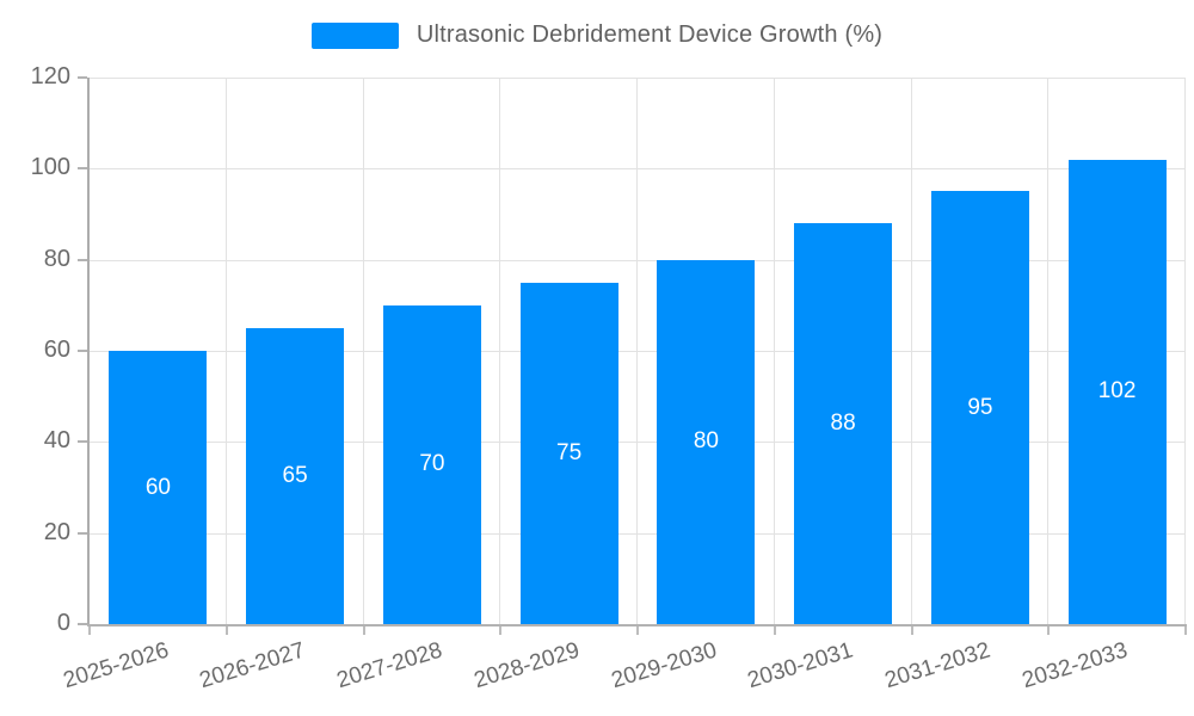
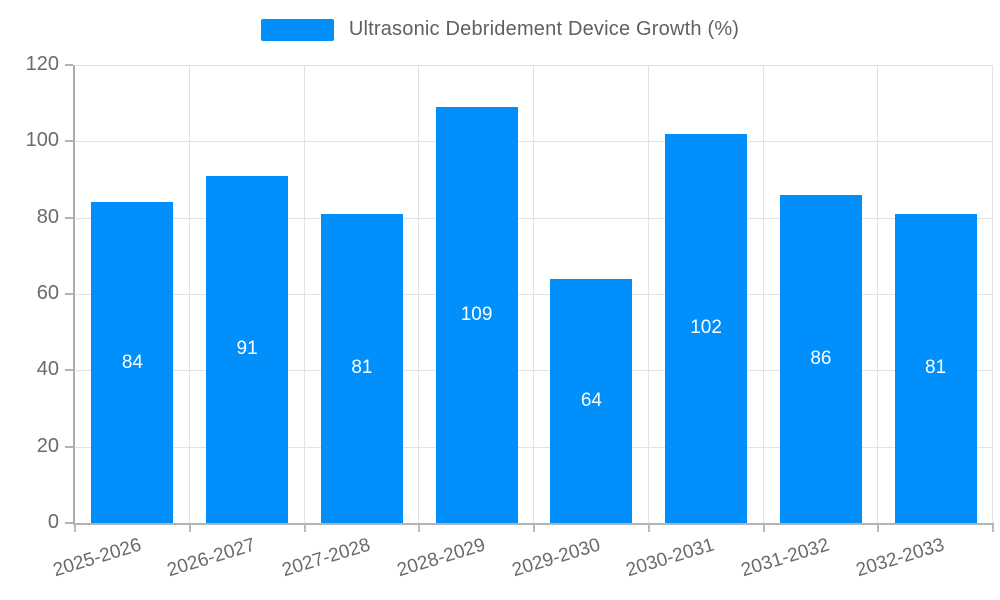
2025-2026: 60 -> 84
2026-2027: 65 -> 91
2027-2028: 70 -> 81
2028-2029: 75 -> 109
2029-2030: 80 -> 64
2030-2031: 88 -> 102
2031-2032: 95 -> 86
2032-2033: 102 -> 81
